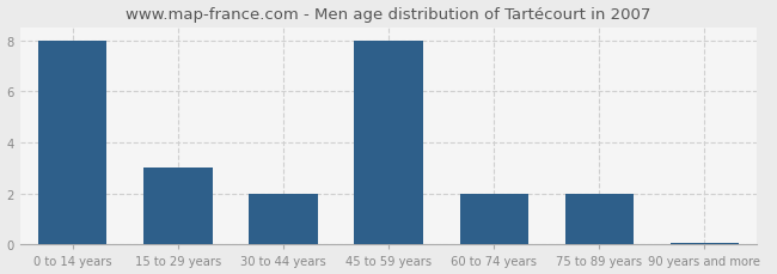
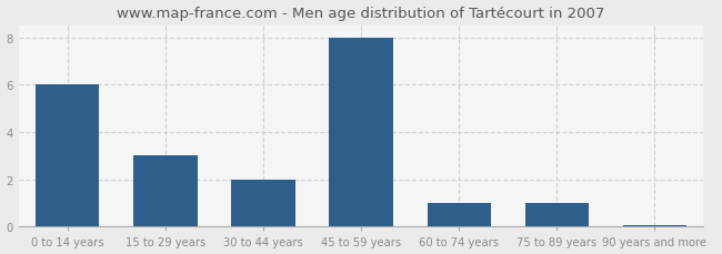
0 to 14 years: 8.00 -> 6.00
60 to 74 years: 2.00 -> 1.00
75 to 89 years: 2.00 -> 1.00
